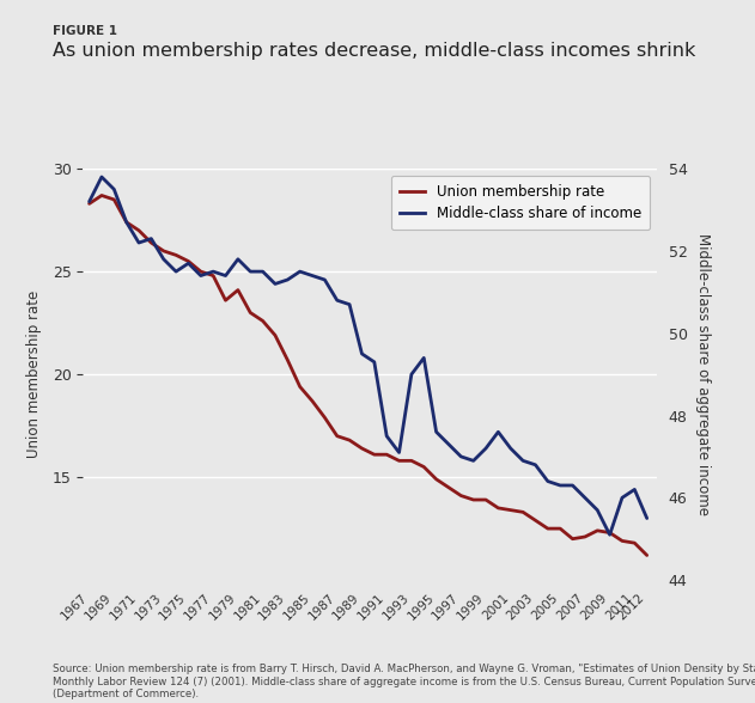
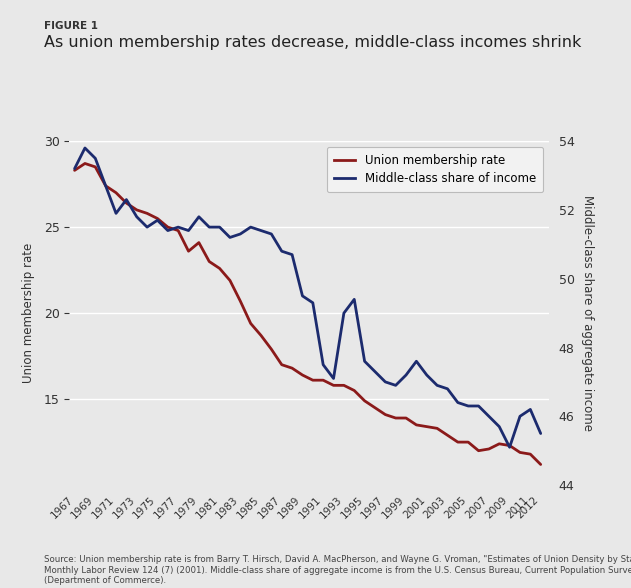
Middle-class share of income/1971: 52.2 -> 51.9
